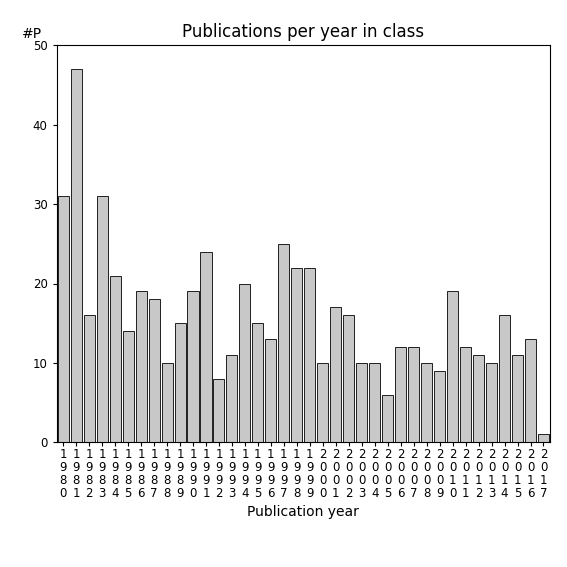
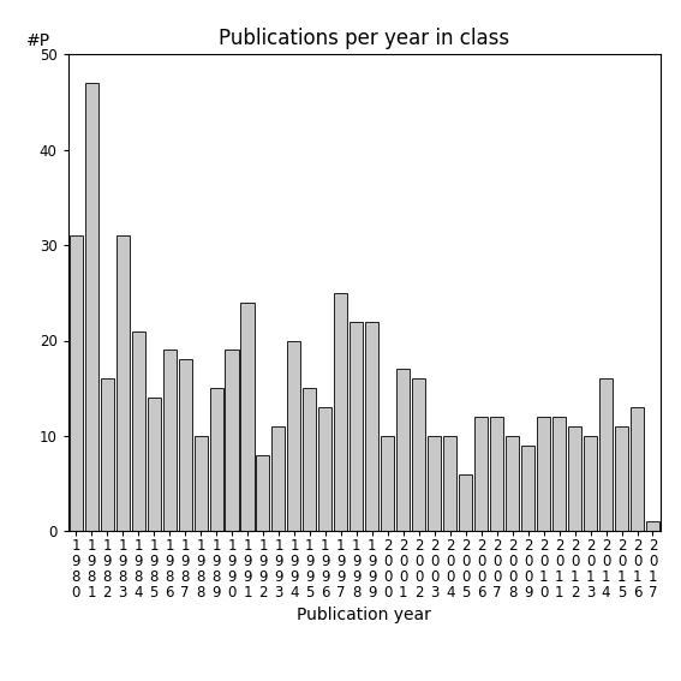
2 0 1 0: 19 -> 12
